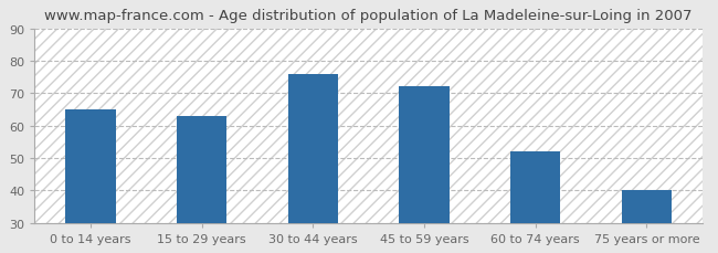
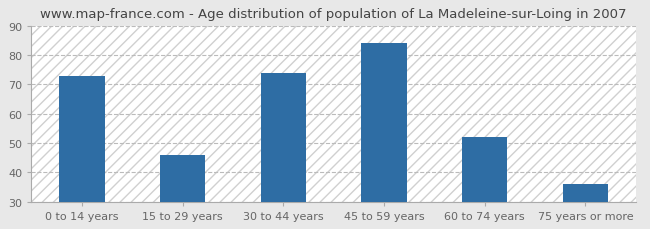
0 to 14 years: 65 -> 73
15 to 29 years: 63 -> 46
30 to 44 years: 76 -> 74
45 to 59 years: 72 -> 84
75 years or more: 40 -> 36
